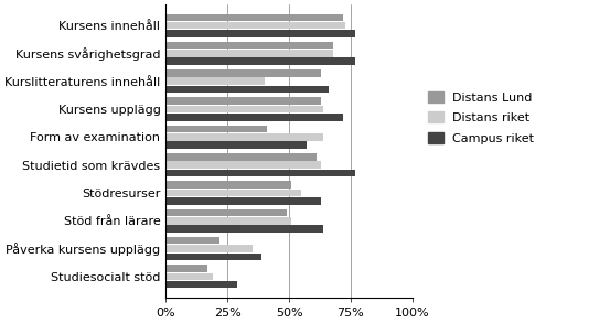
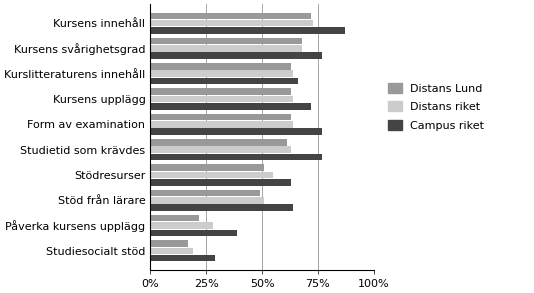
Campus riket/Kursens innehåll: 77% -> 87%
Distans riket/Kurslitteraturens innehåll: 40% -> 64%
Distans Lund/Form av examination: 41% -> 63%
Campus riket/Form av examination: 57% -> 77%
Distans riket/Påverka kursens upplägg: 35% -> 28%
